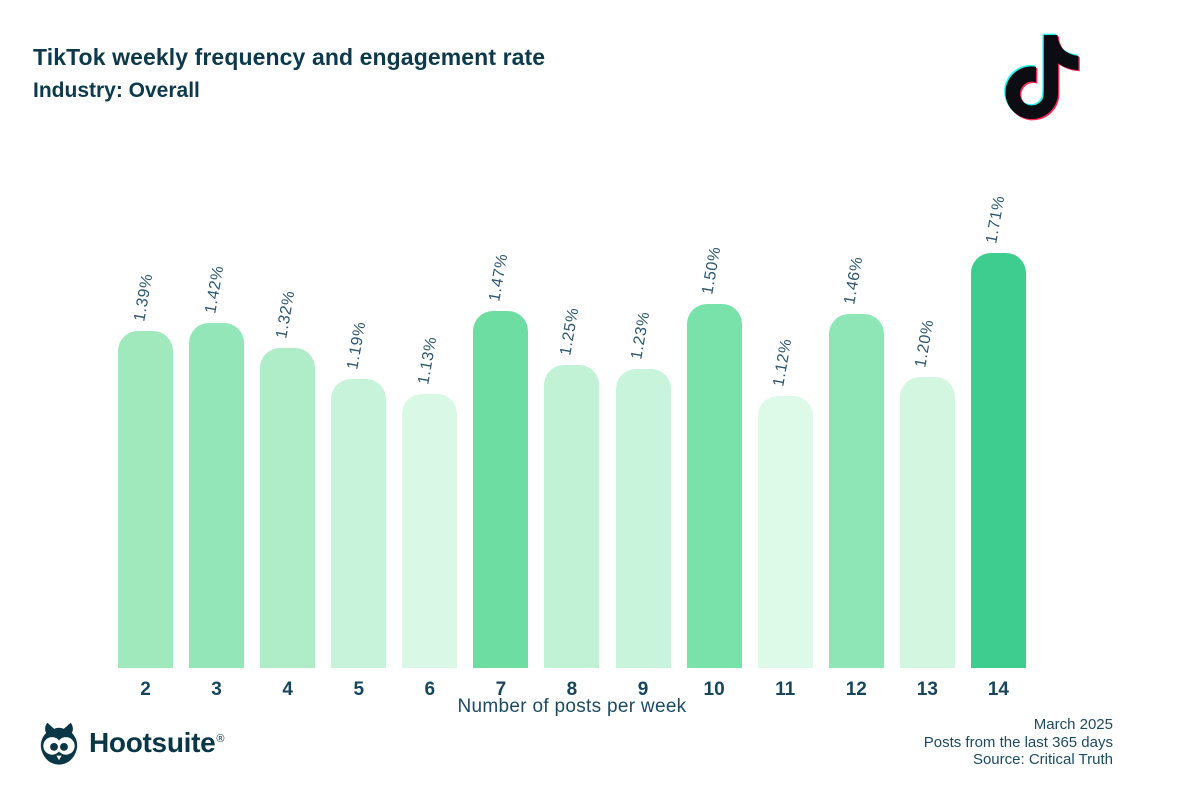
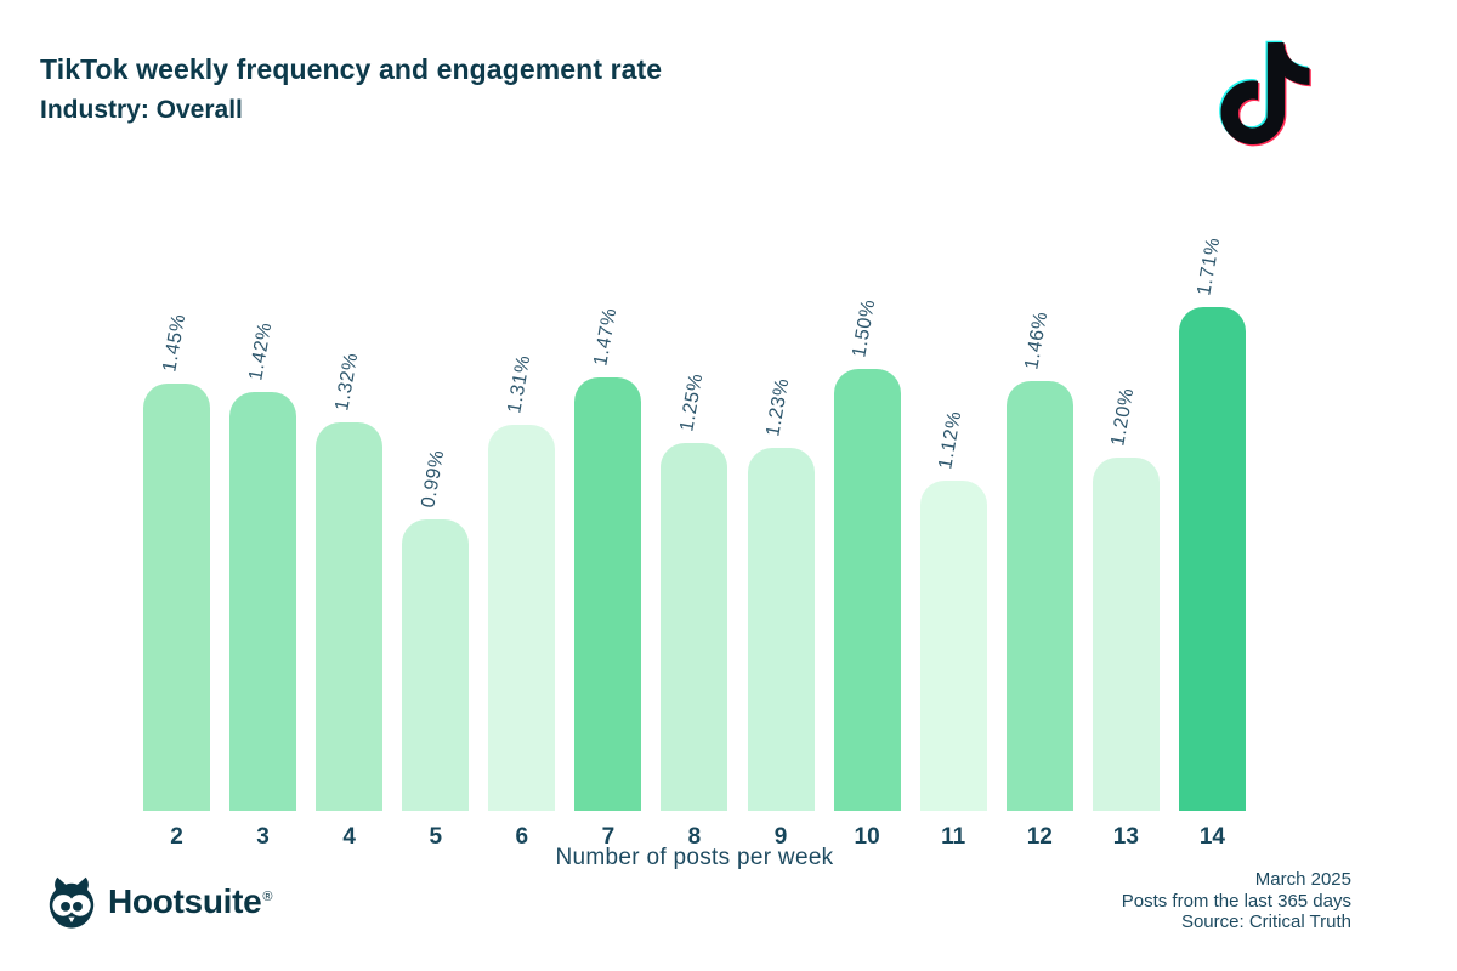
2: 1.39% -> 1.45%
5: 1.19% -> 0.99%
6: 1.13% -> 1.31%
